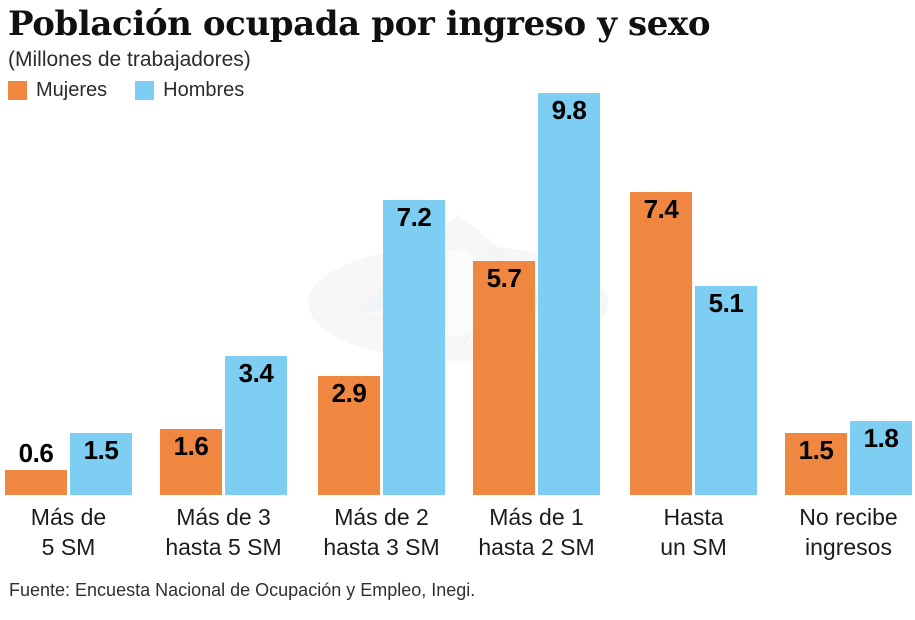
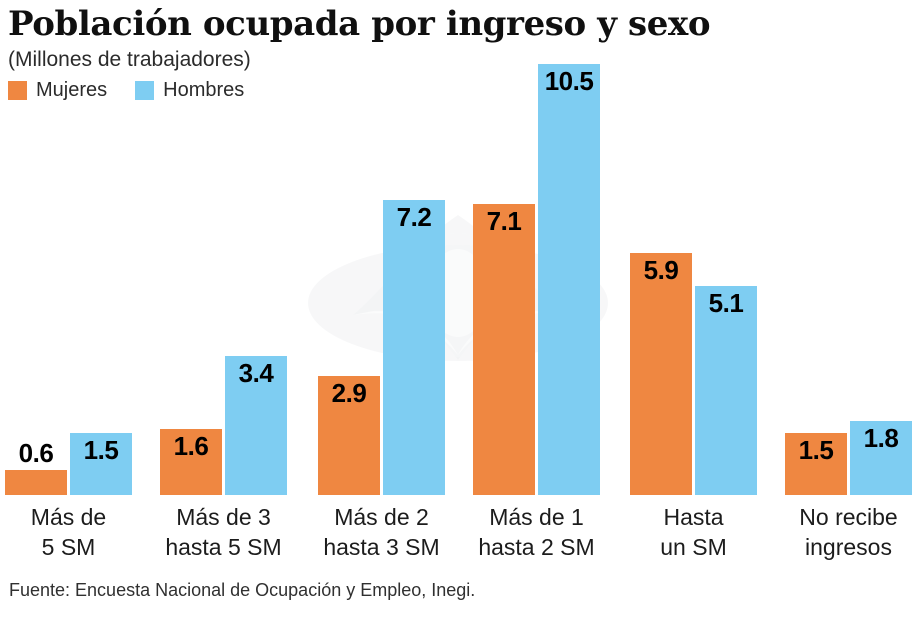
Mujeres/Más de 1 hasta 2 SM: 5.7 -> 7.1
Hombres/Más de 1 hasta 2 SM: 9.8 -> 10.5
Mujeres/Hasta un SM: 7.4 -> 5.9
